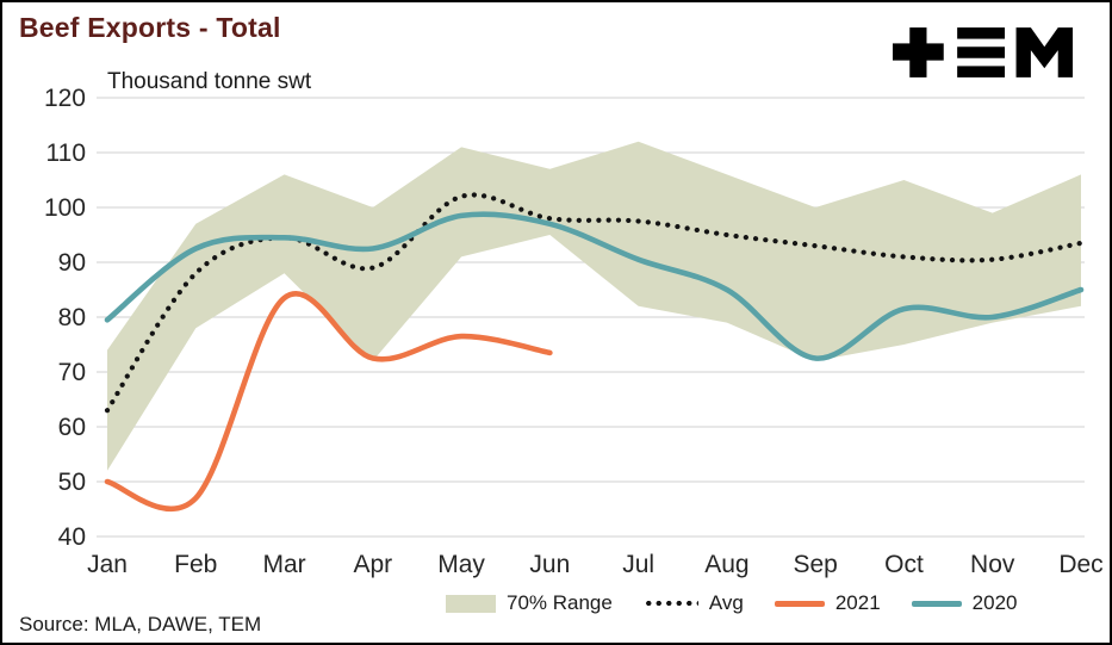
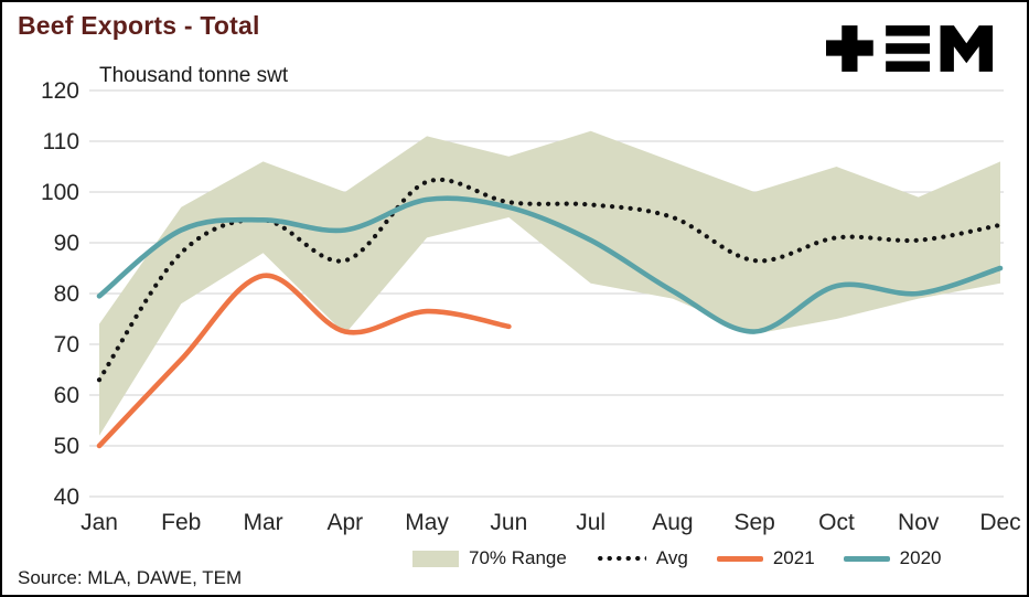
2021/Feb: 47 -> 67
Avg/Apr: 89 -> 86
2020/Aug: 85 -> 80
Avg/Sep: 93 -> 86
